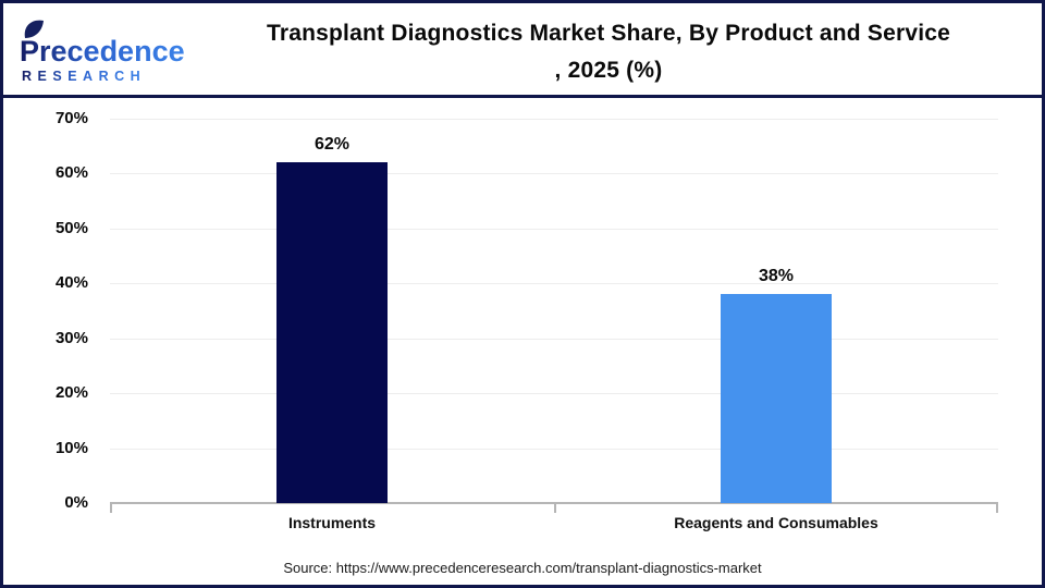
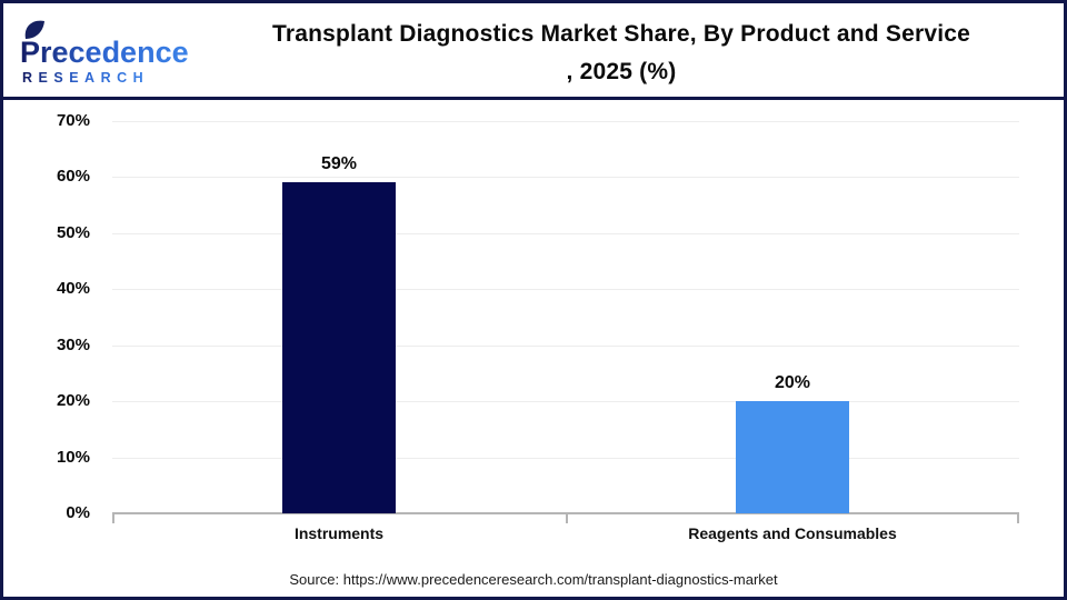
Instruments: 62% -> 59%
Reagents and Consumables: 38% -> 20%
